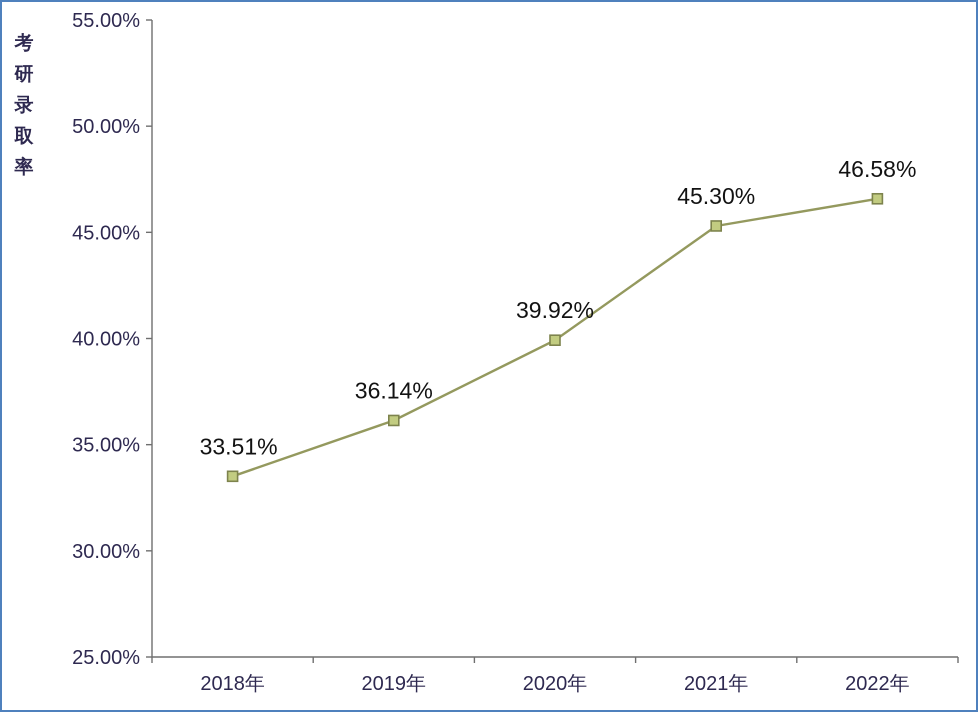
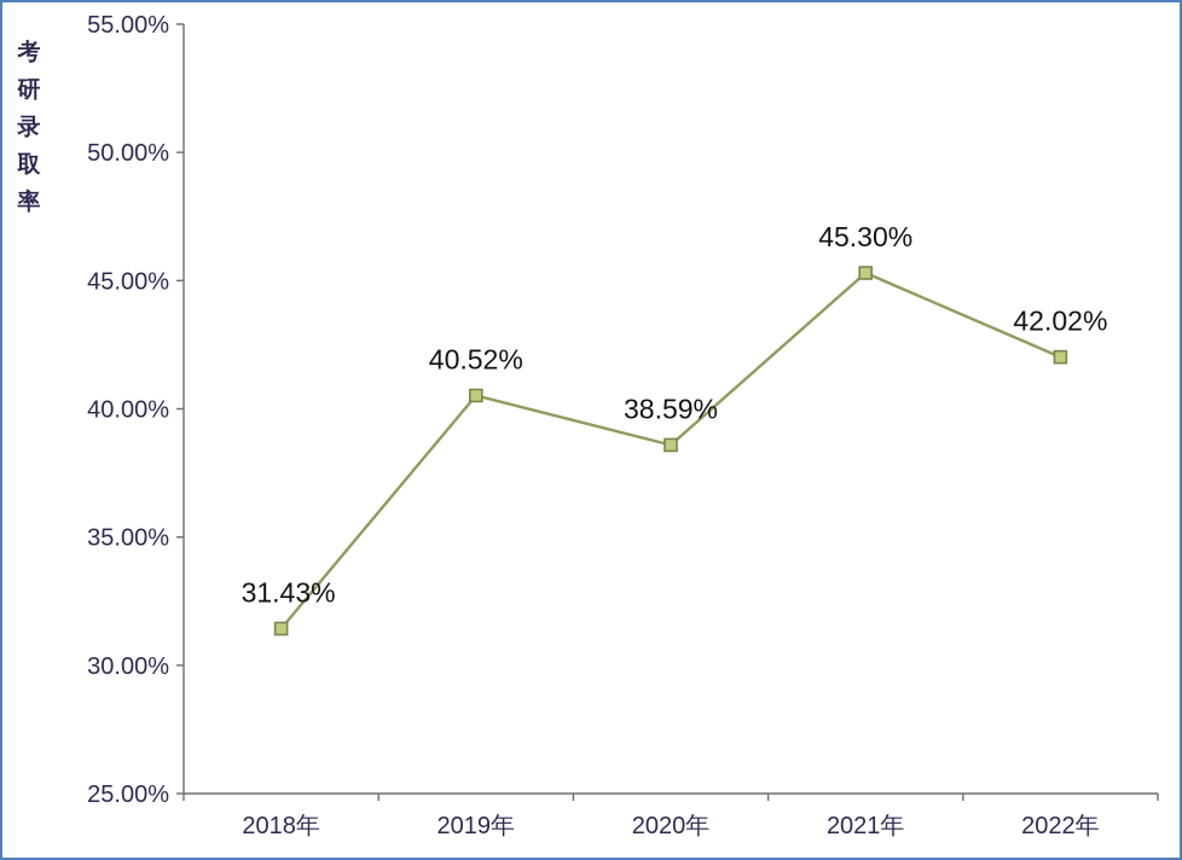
2018年: 33.51% -> 31.43%
2019年: 36.14% -> 40.52%
2020年: 39.92% -> 38.59%
2022年: 46.58% -> 42.02%
